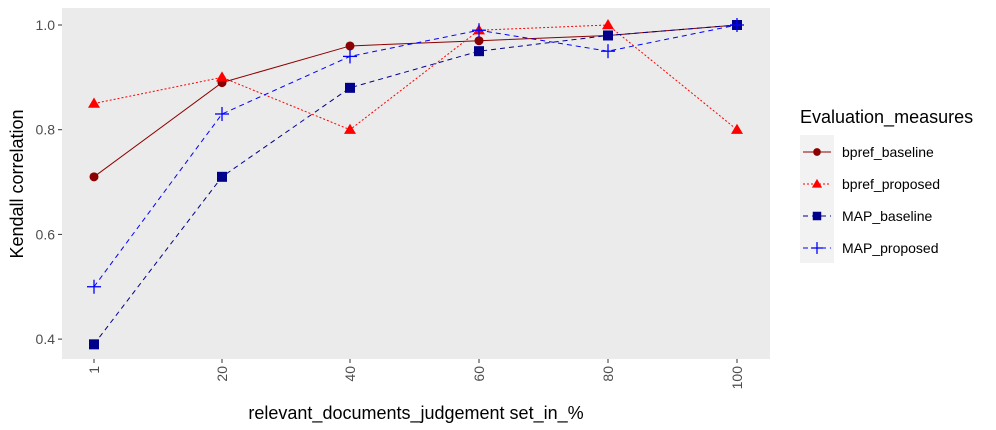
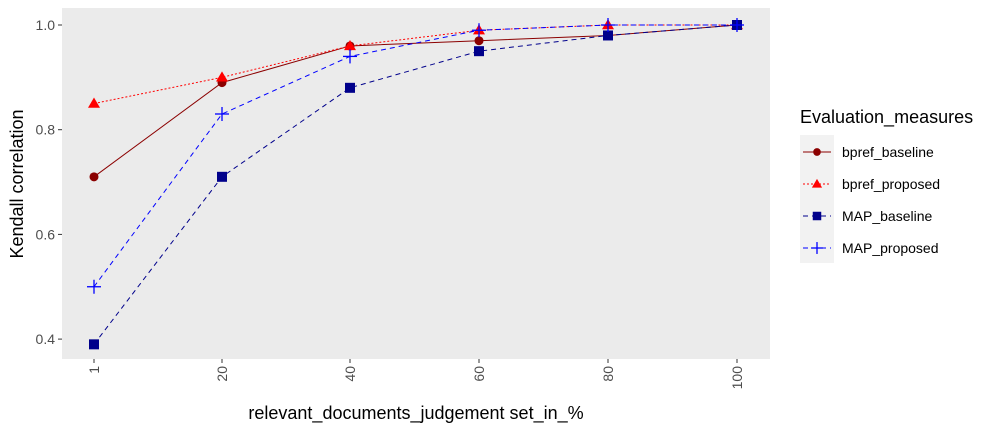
bpref_proposed/40: 0.80 -> 0.96
MAP_proposed/80: 0.95 -> 1.00
bpref_proposed/100: 0.80 -> 1.00
